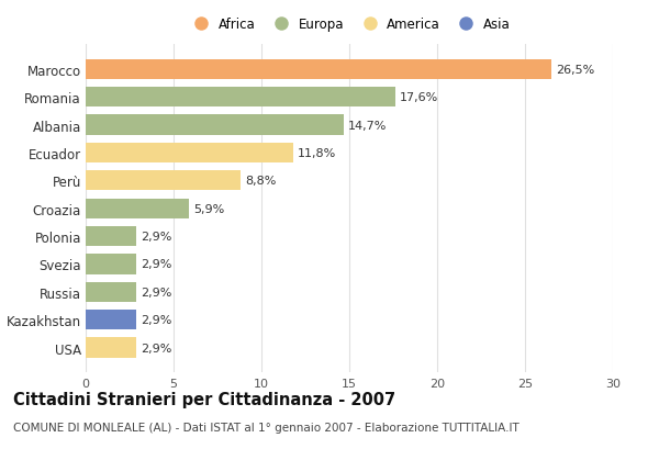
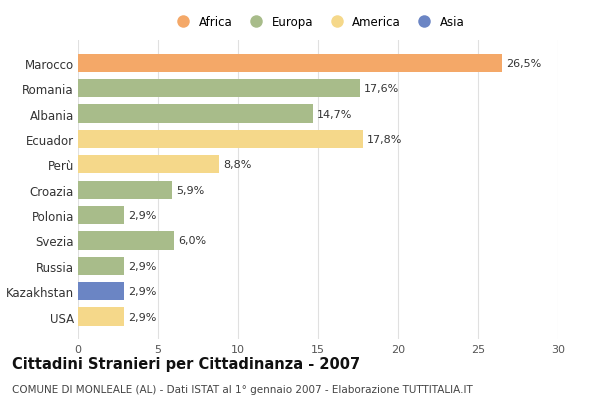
Ecuador: 11,8% -> 17,8%
Svezia: 2,9% -> 6,0%
